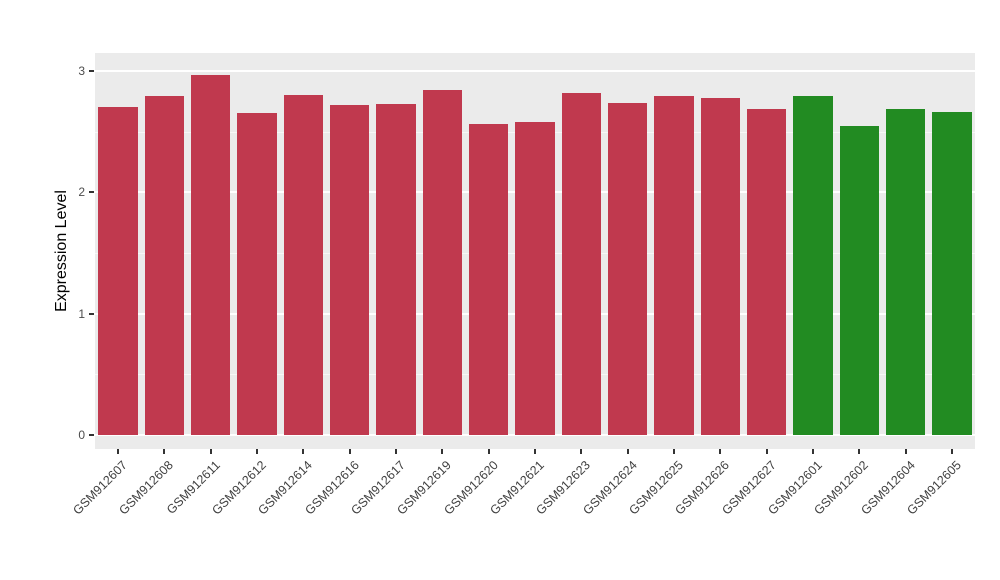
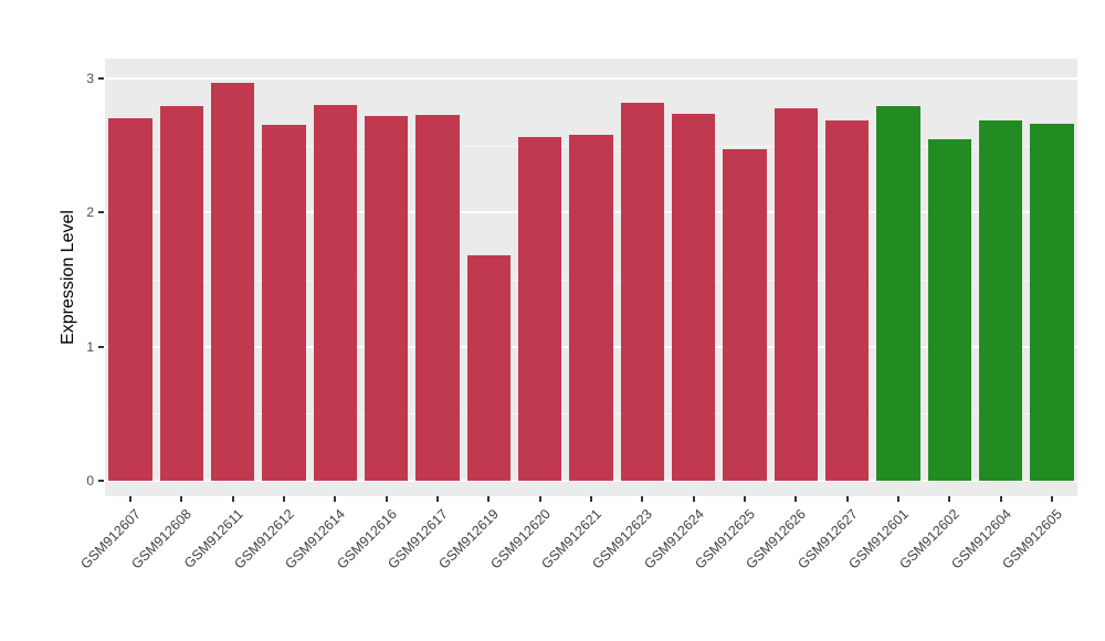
GSM912619: 2.84 -> 1.68
GSM912625: 2.79 -> 2.47
